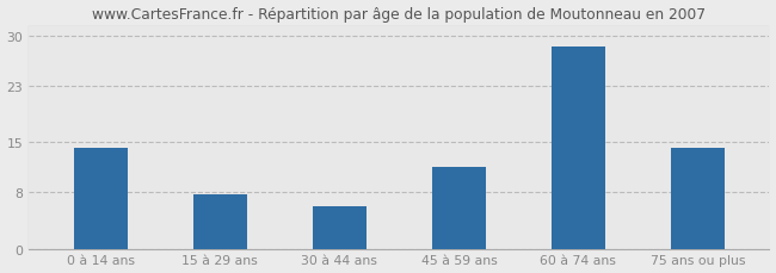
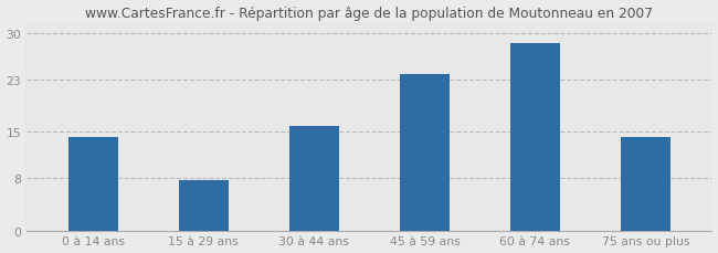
30 à 44 ans: 6.0 -> 16.0
45 à 59 ans: 11.6 -> 23.8
